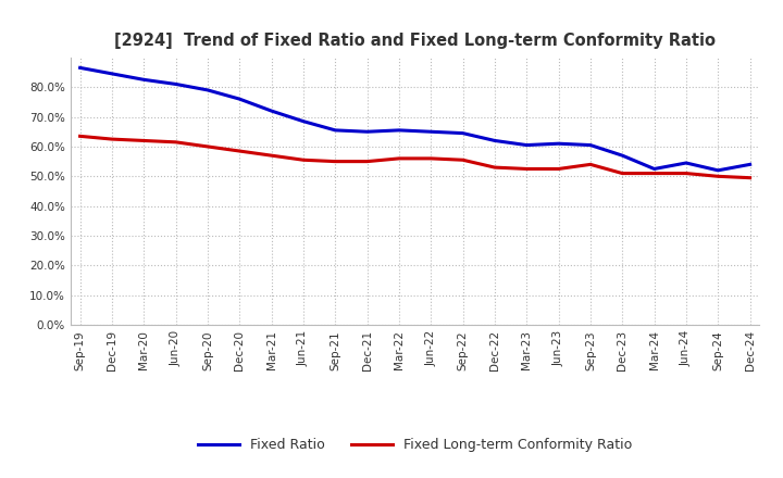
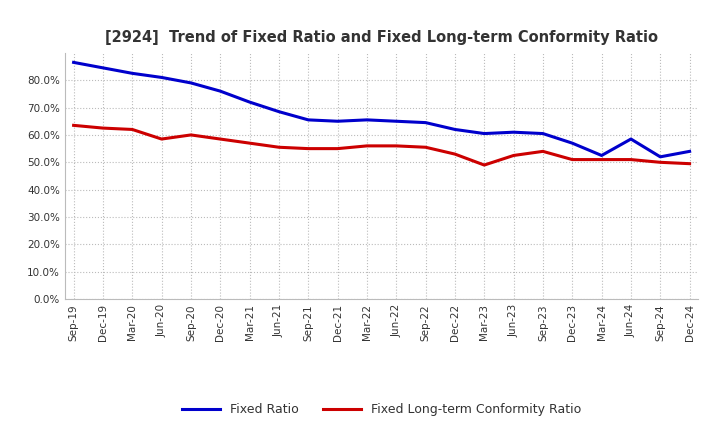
Fixed Long-term Conformity Ratio/Jun-20: 61.5% -> 58.5%
Fixed Long-term Conformity Ratio/Mar-23: 52.5% -> 49.0%
Fixed Ratio/Jun-24: 54.5% -> 58.5%
